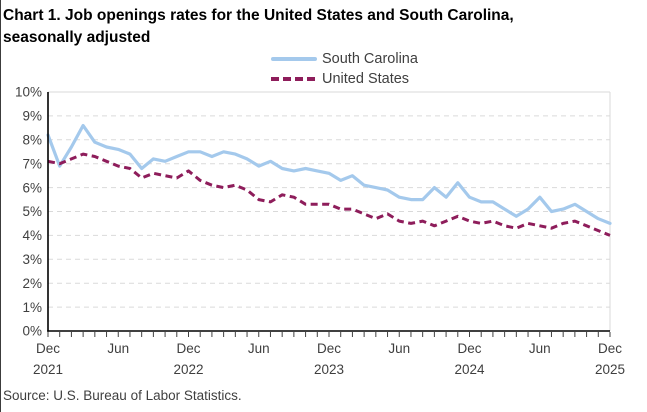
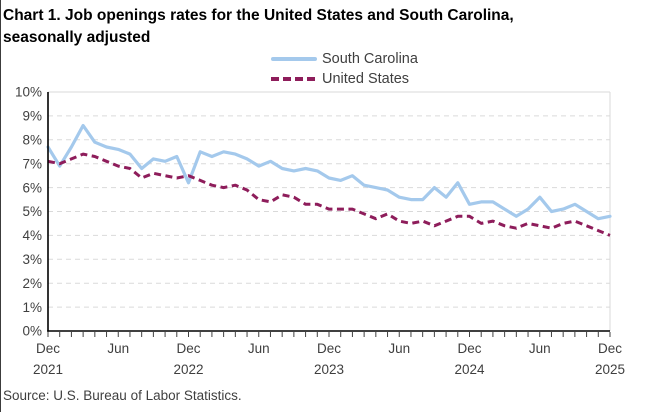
South Carolina/Dec 2021: 8.2% -> 7.7%
South Carolina/Dec 2022: 7.5% -> 6.2%
United States/Dec 2022: 6.7% -> 6.5%
South Carolina/Dec 2023: 6.6% -> 6.4%
United States/Dec 2023: 5.3% -> 5.1%
South Carolina/Dec 2024: 5.6% -> 5.3%
United States/Dec 2024: 4.6% -> 4.8%
South Carolina/Dec 2025: 4.5% -> 4.8%
